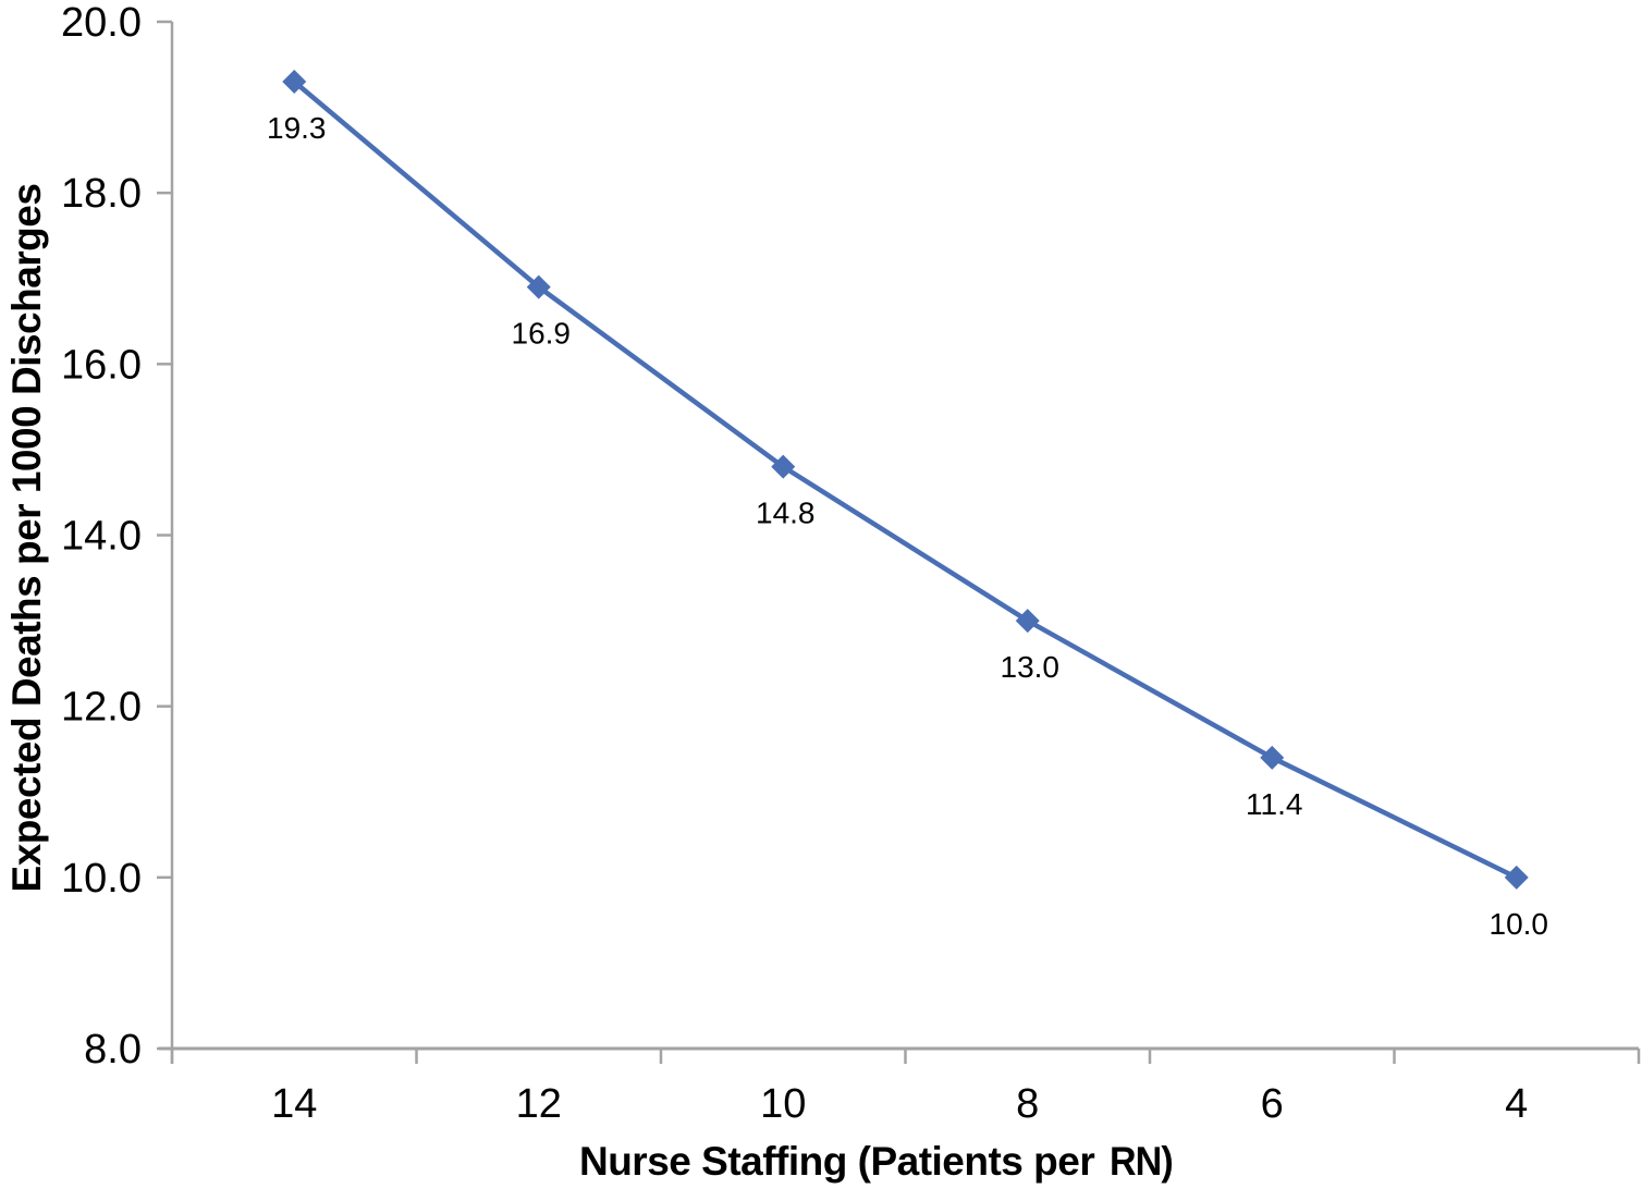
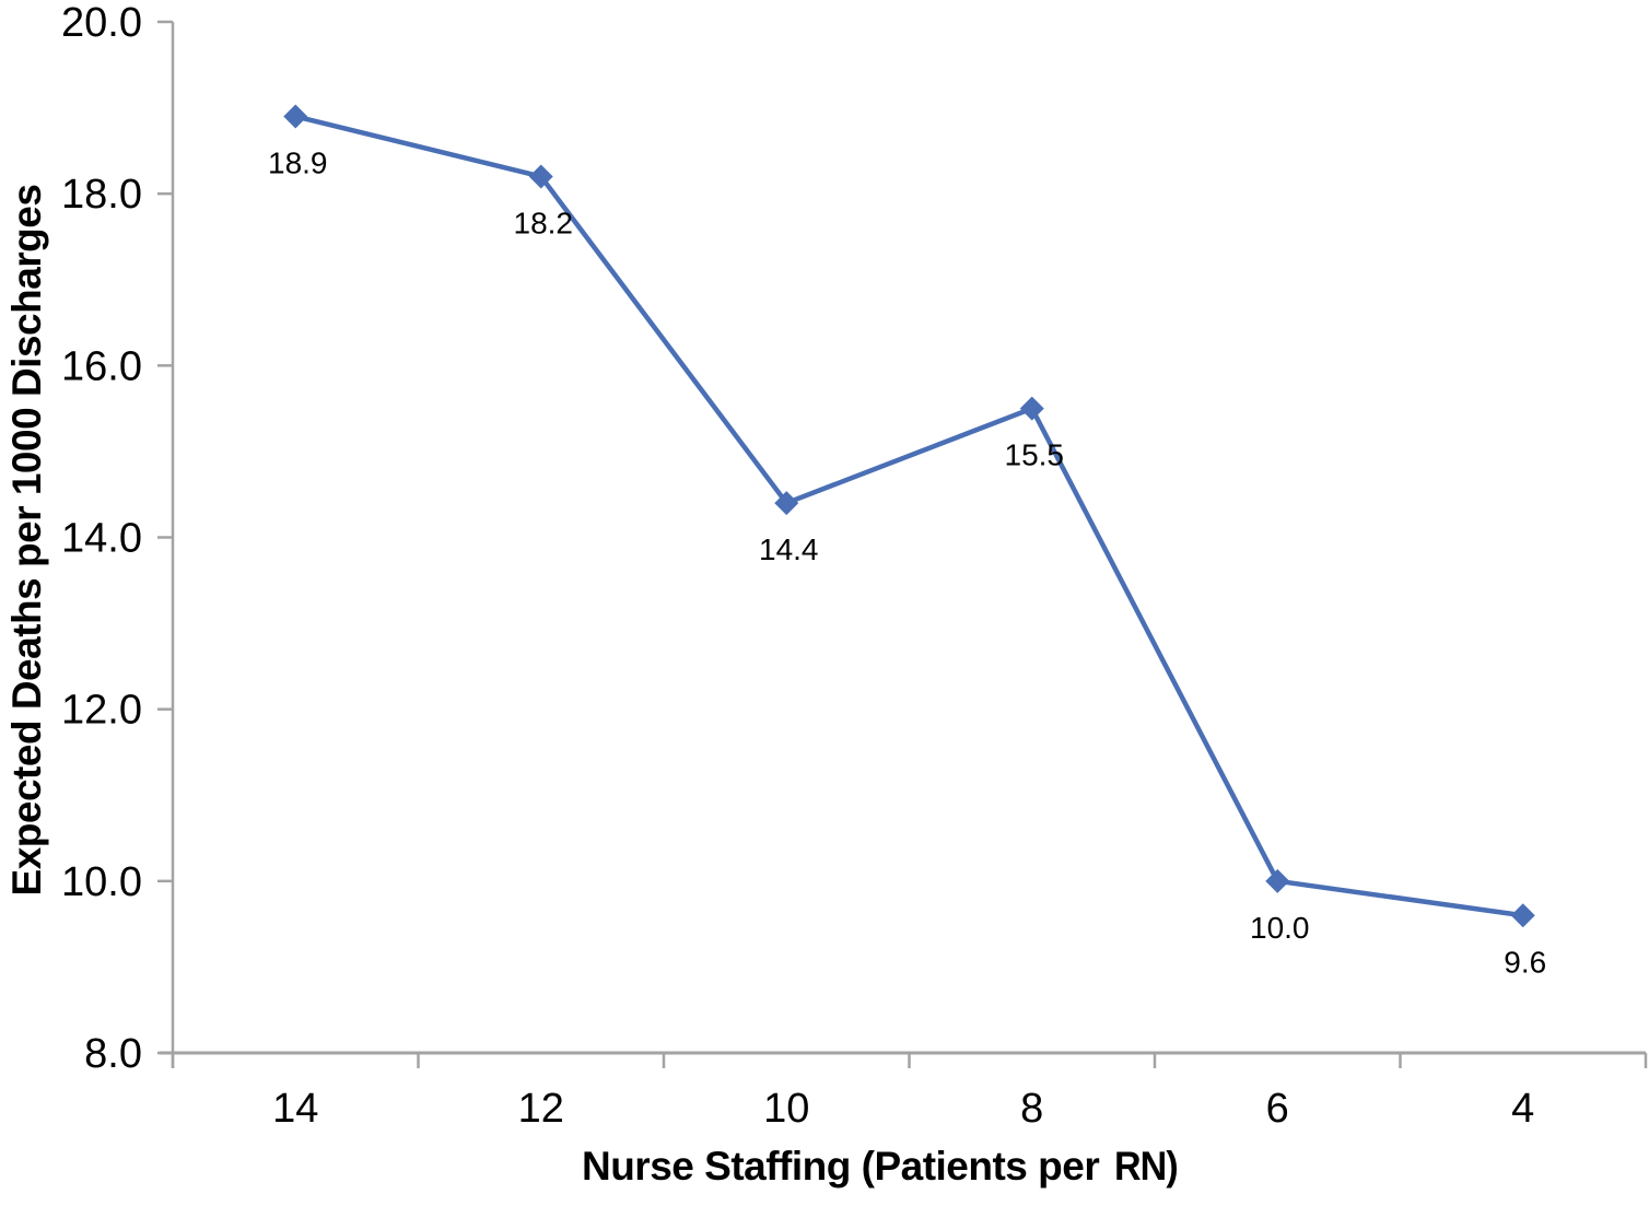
14: 19.3 -> 18.9
12: 16.9 -> 18.2
10: 14.8 -> 14.4
8: 13.0 -> 15.5
6: 11.4 -> 10.0
4: 10.0 -> 9.6
